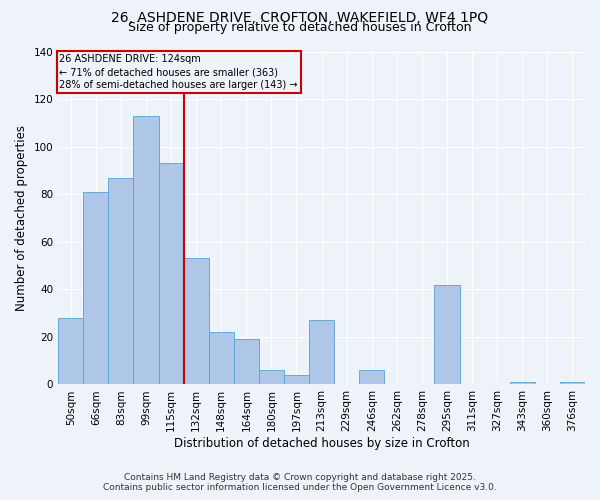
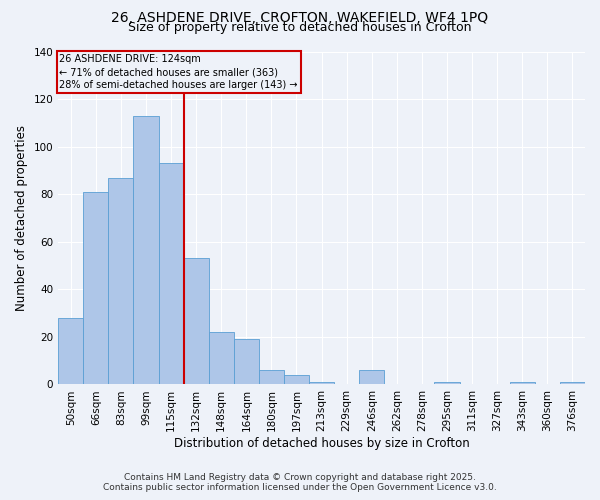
213sqm: 27 -> 1
295sqm: 42 -> 1
